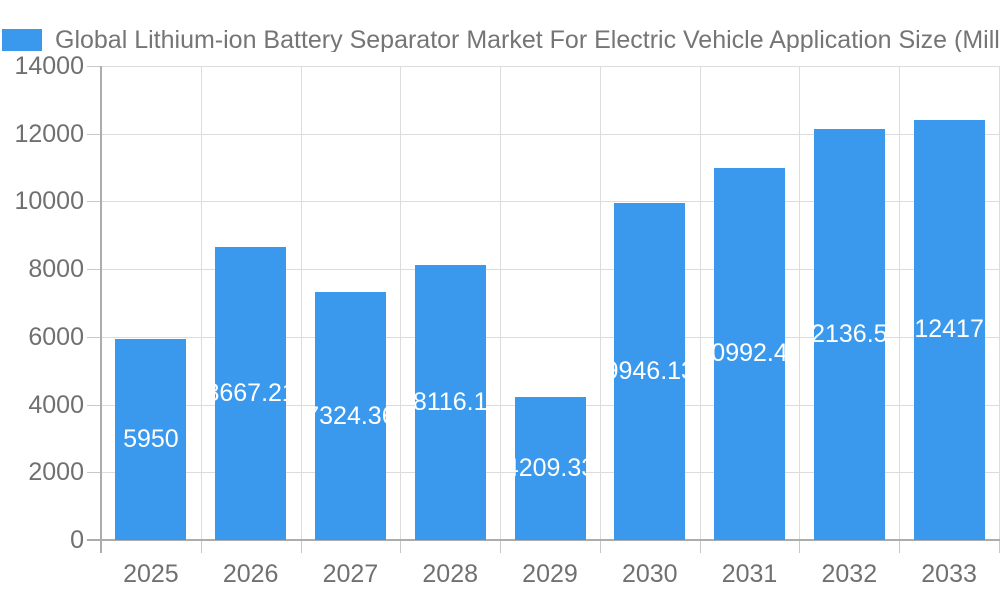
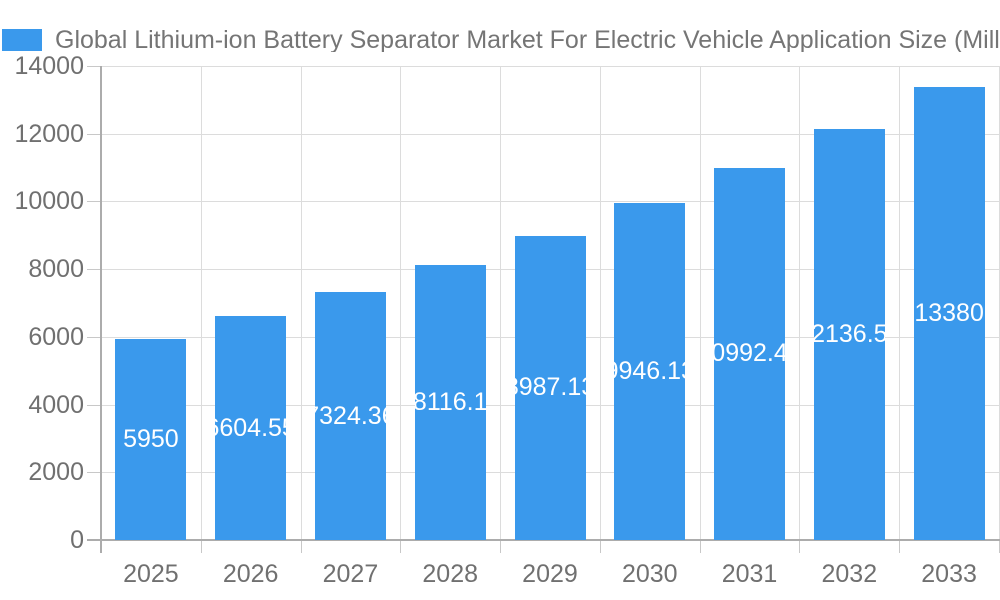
2026: 8667.21 -> 6604.55
2029: 4209.33 -> 8987.13
2033: 12417 -> 13380
